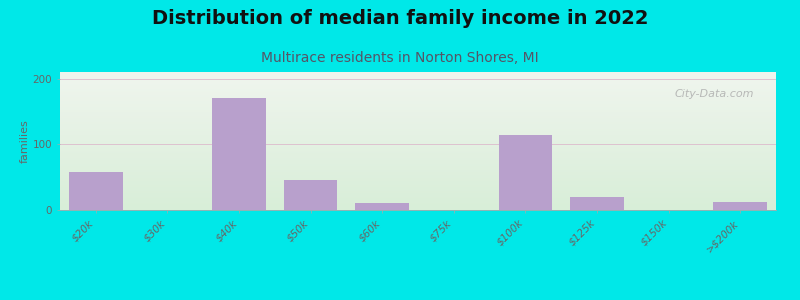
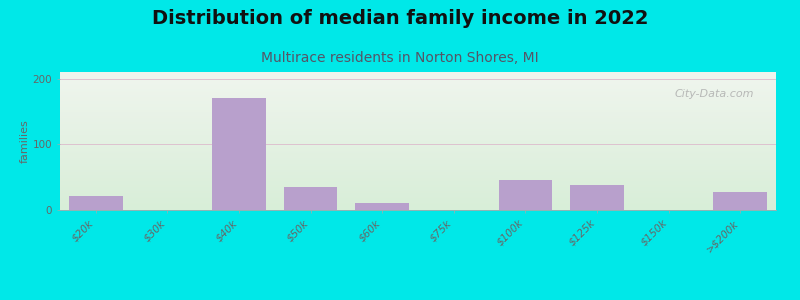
$20k: 58 -> 22
$50k: 46 -> 35
$100k: 114 -> 45
$125k: 20 -> 38
>$200k: 12 -> 28
